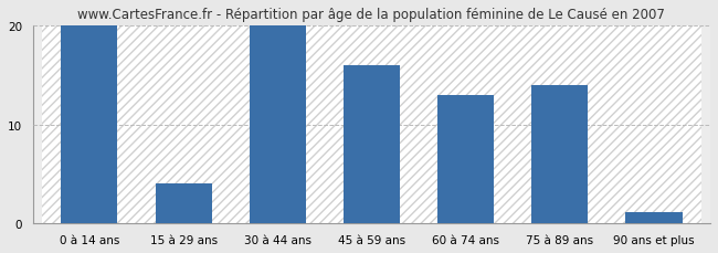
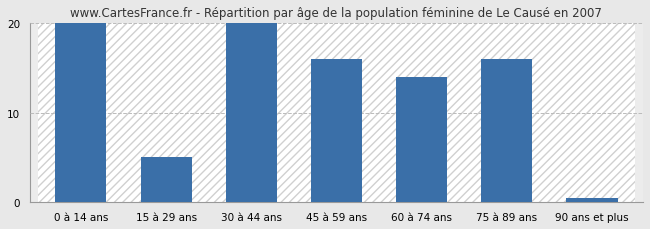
15 à 29 ans: 4.0 -> 5.0
60 à 74 ans: 13.0 -> 14.0
75 à 89 ans: 14.0 -> 16.0
90 ans et plus: 1.2 -> 0.5
